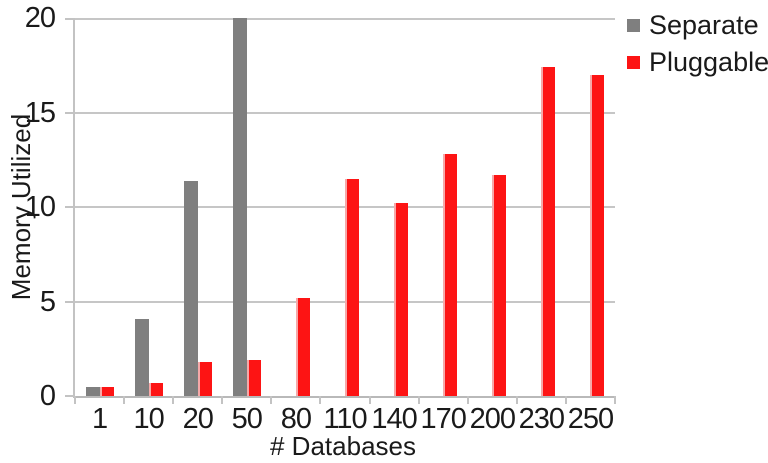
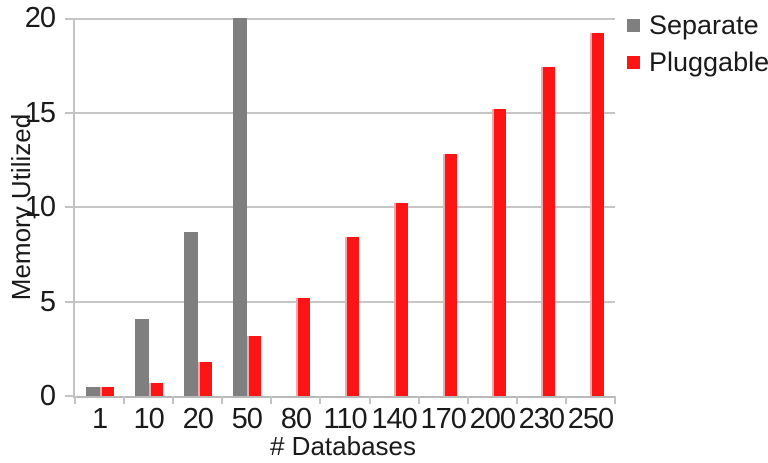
Separate/20: 11.4 -> 8.7
Pluggable/50: 1.9 -> 3.2
Pluggable/110: 11.5 -> 8.4
Pluggable/200: 11.7 -> 15.2
Pluggable/250: 17.0 -> 19.2
